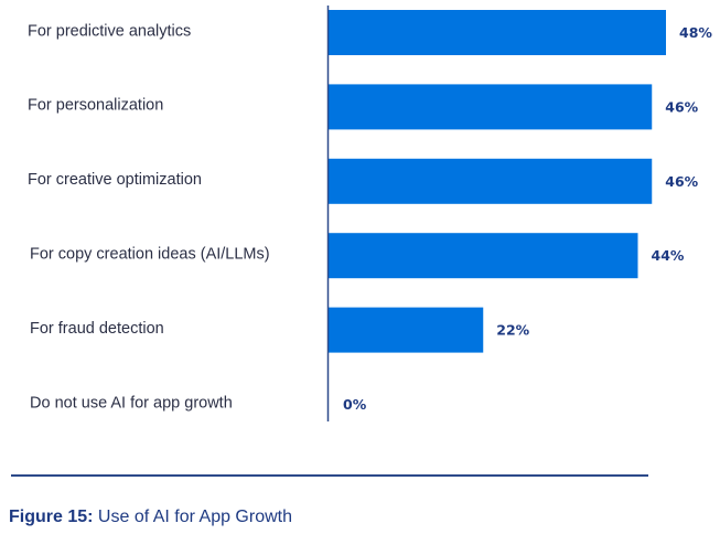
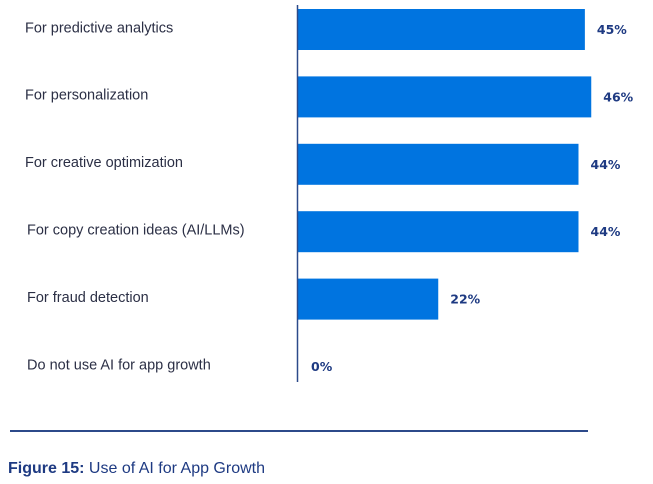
For predictive analytics: 48% -> 45%
For creative optimization: 46% -> 44%
